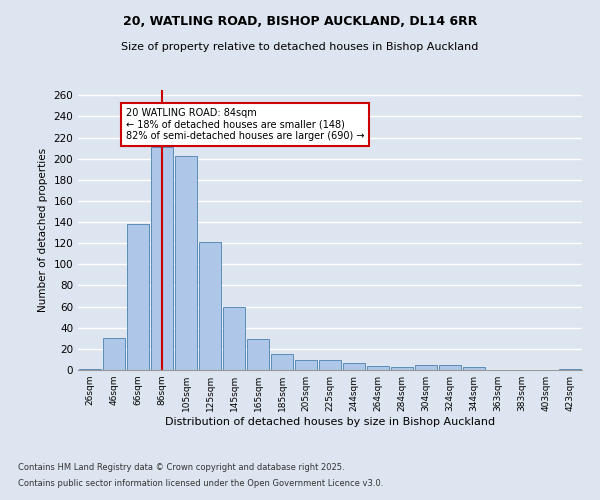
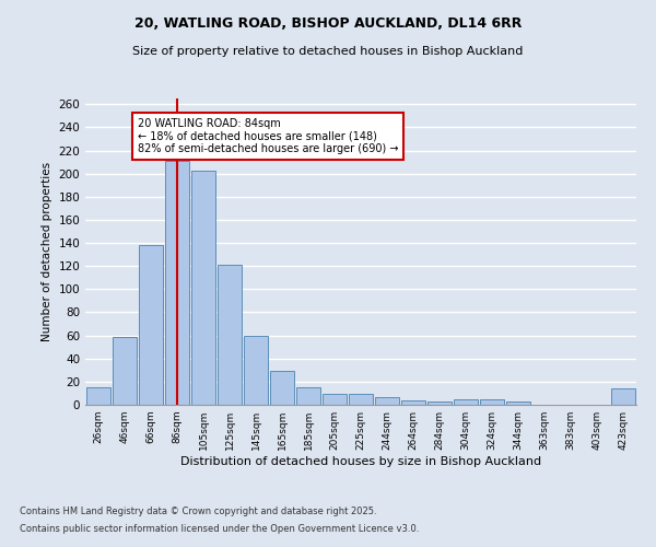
26sqm: 1 -> 15
46sqm: 30 -> 59
423sqm: 1 -> 14
